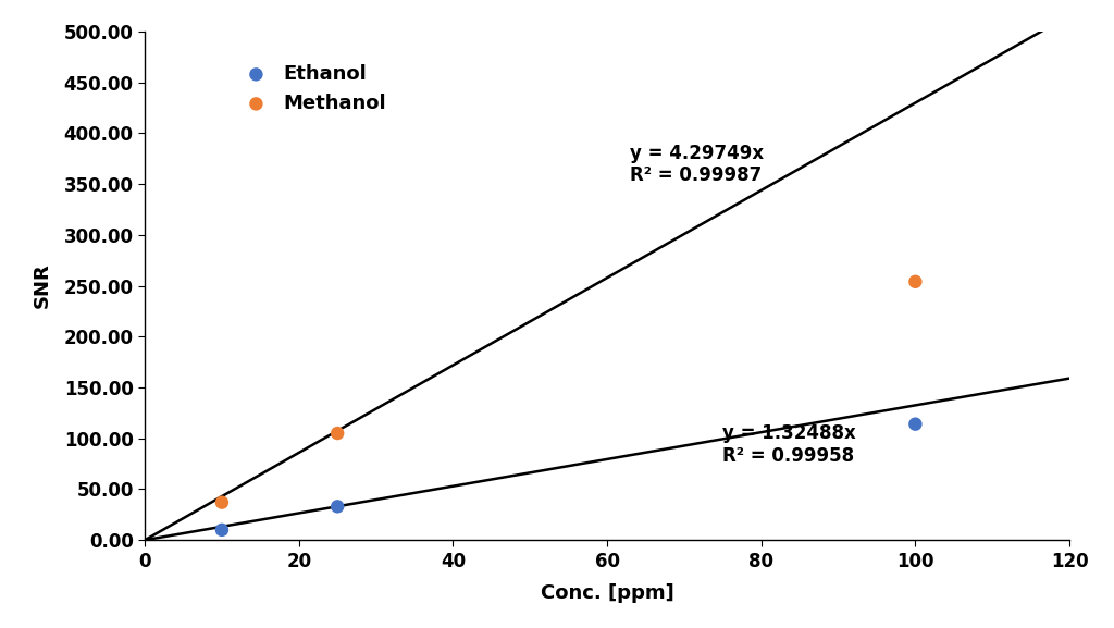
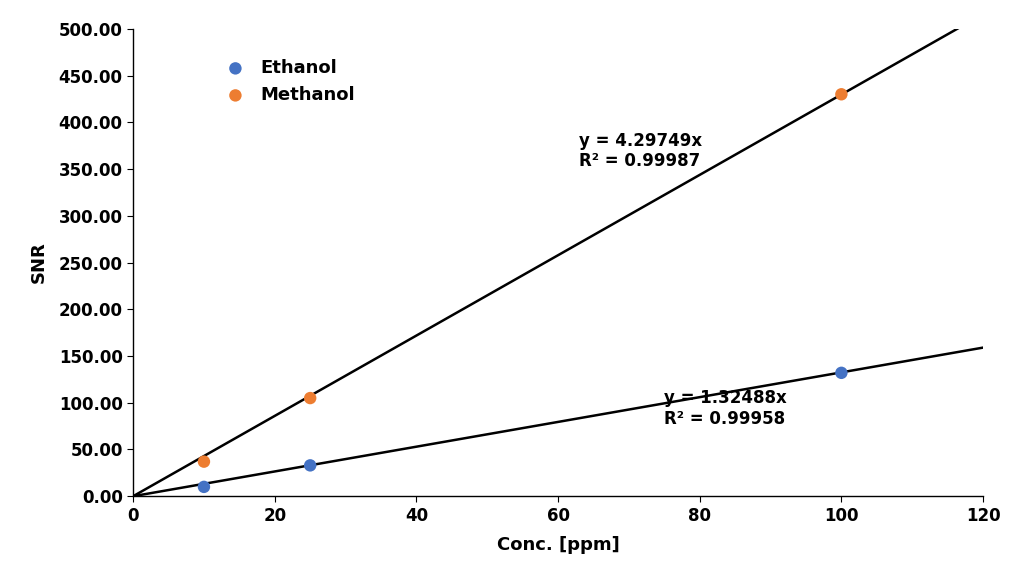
Ethanol/100: 114 -> 132
Methanol/100: 254 -> 430
